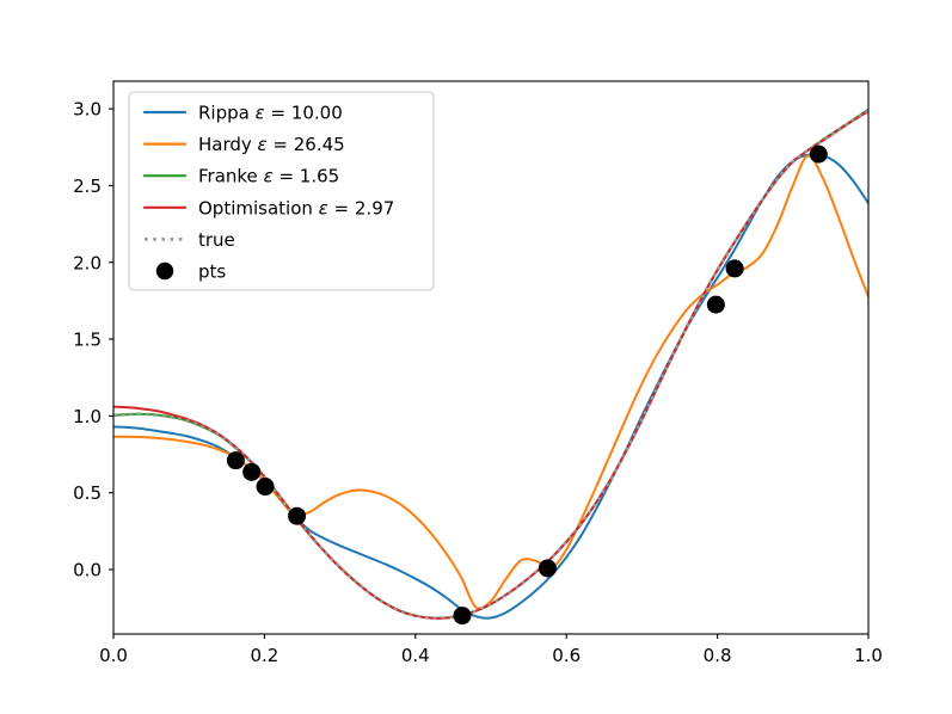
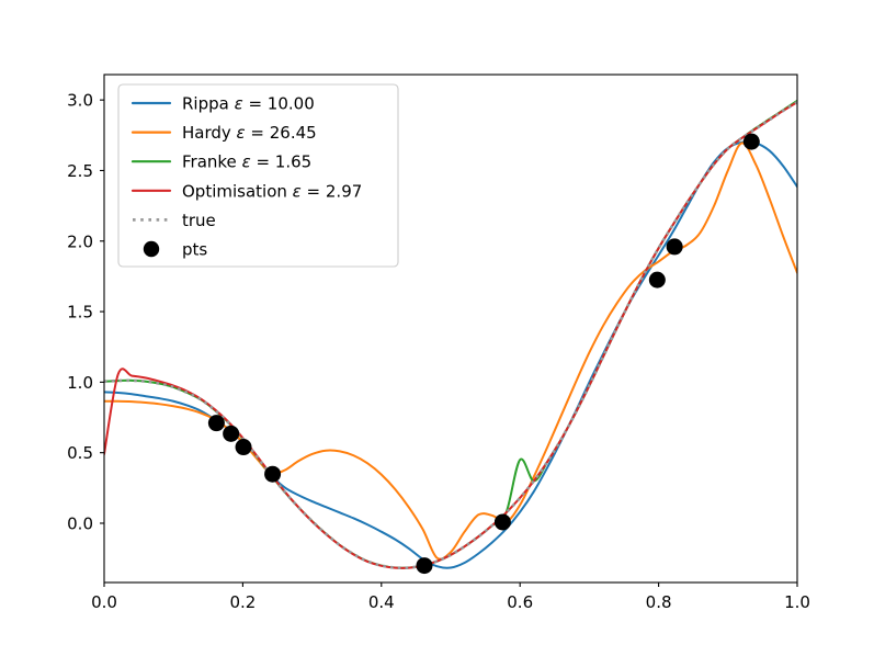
Optimisation/0.0: 1.06 -> 0.49
Franke/0.6: 0.18 -> 0.45
